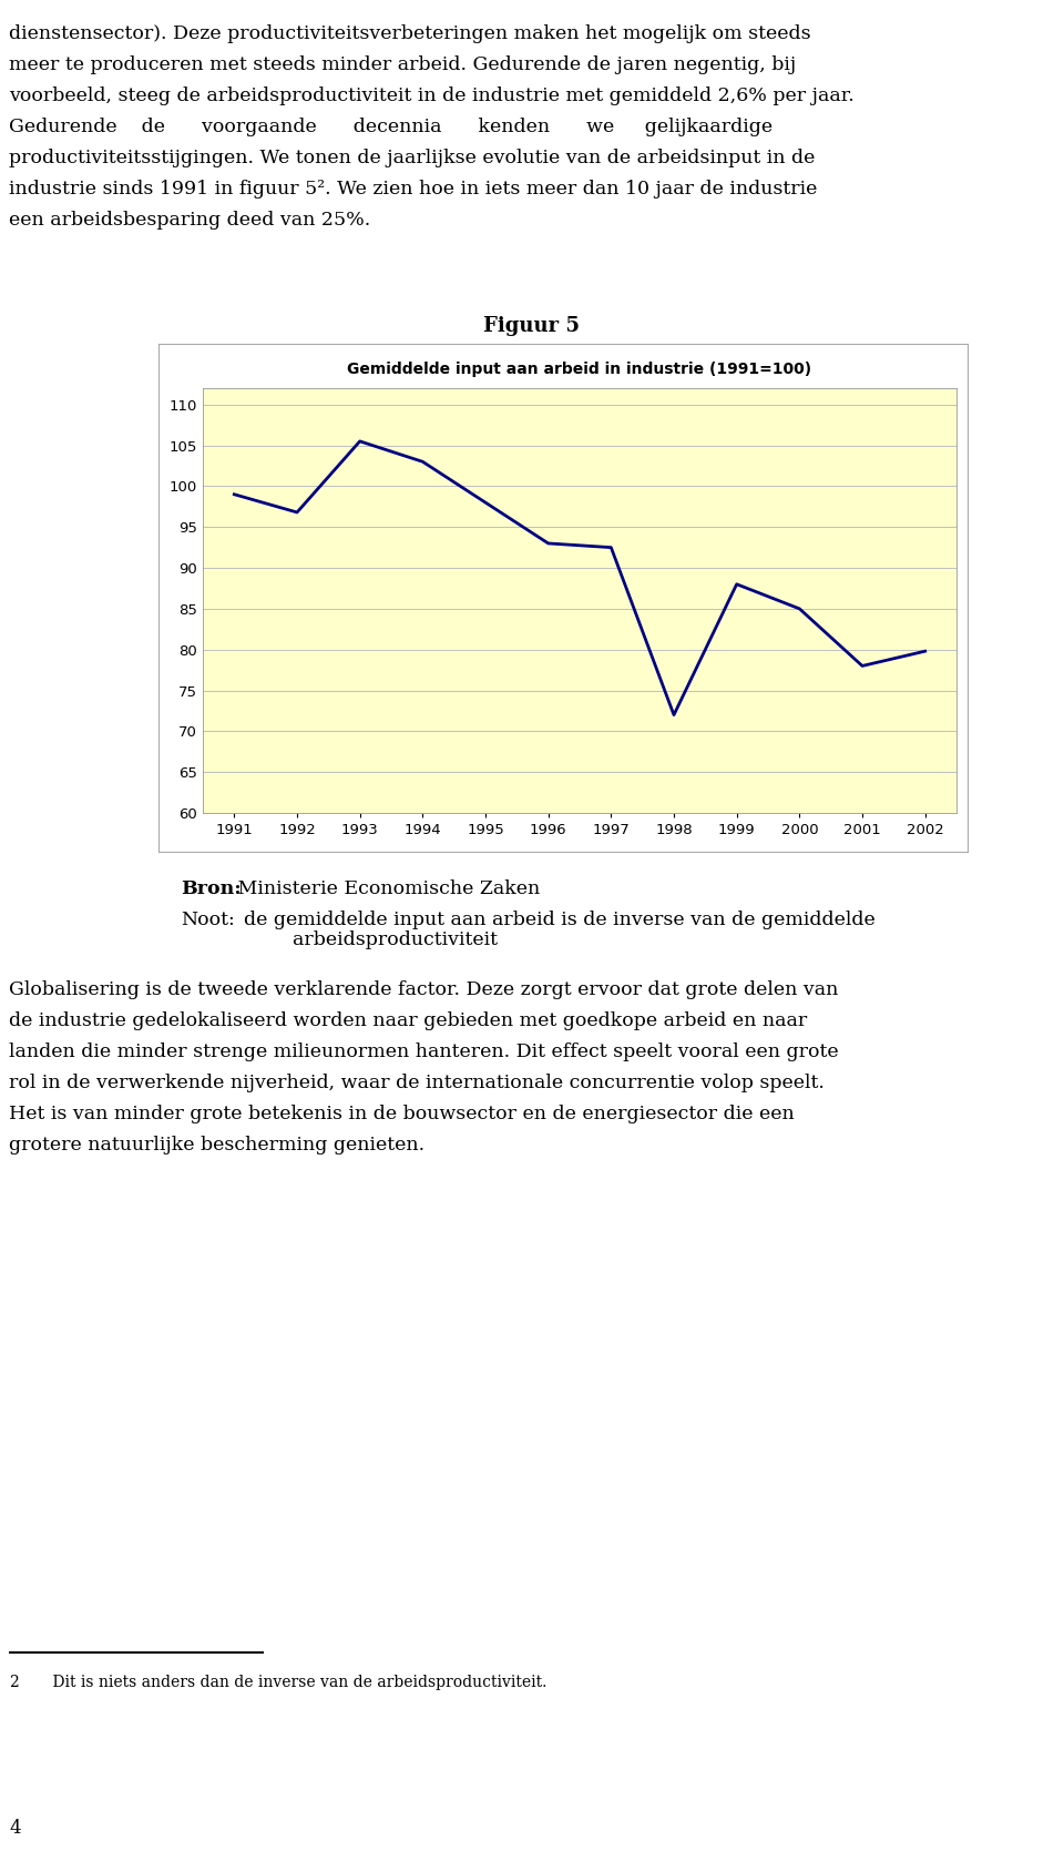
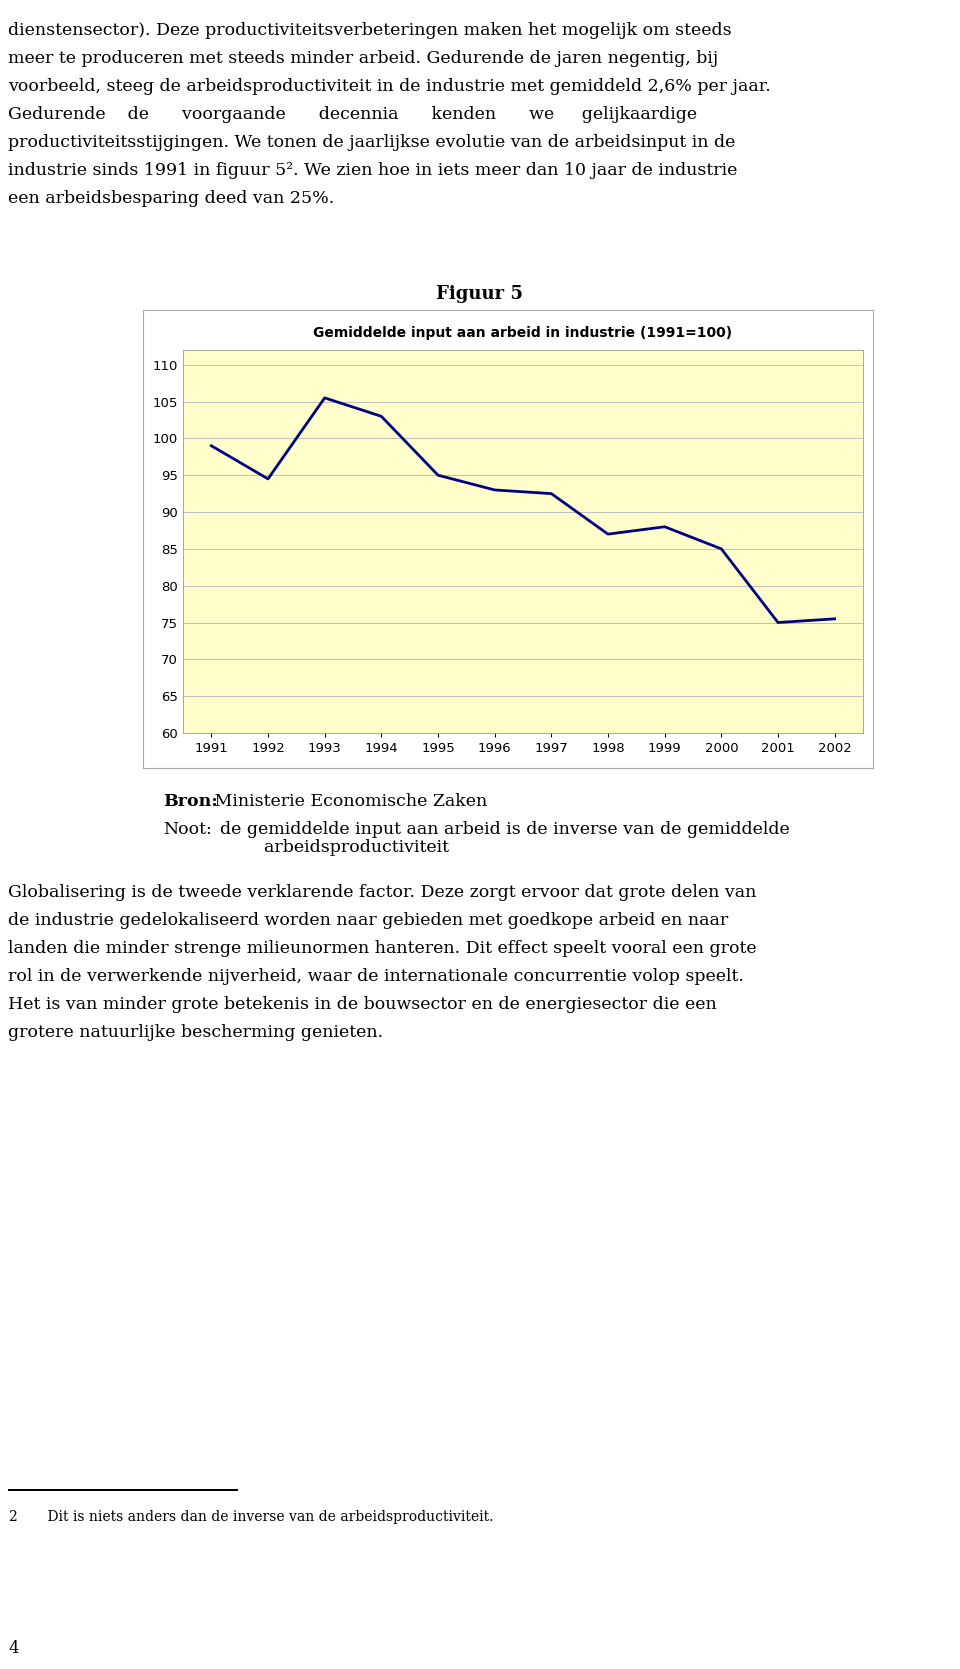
1992: 96.8 -> 94.5
1995: 98.0 -> 95.0
1998: 72.0 -> 87.0
2001: 78.0 -> 75.0
2002: 79.8 -> 75.5
